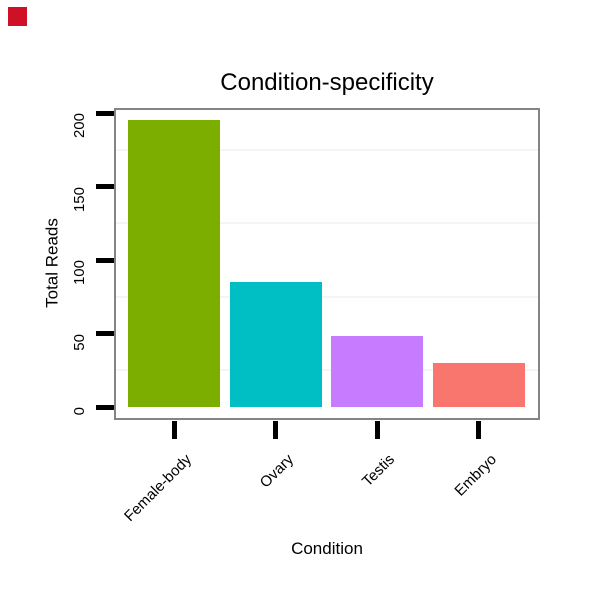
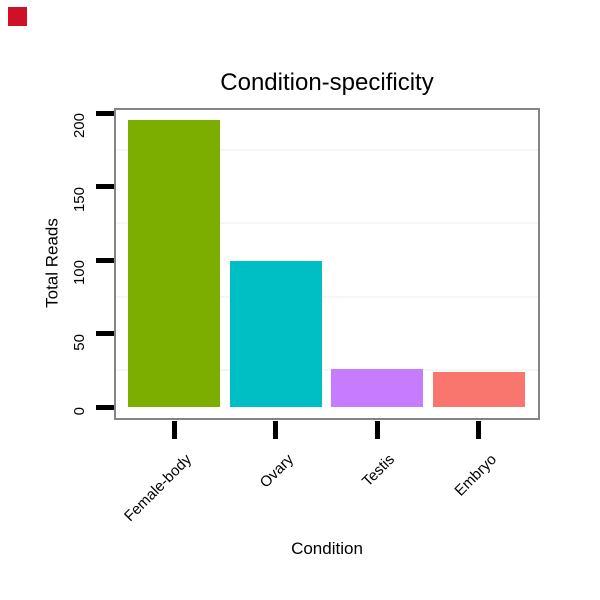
Ovary: 85 -> 99
Testis: 48 -> 26
Embryo: 30 -> 24
